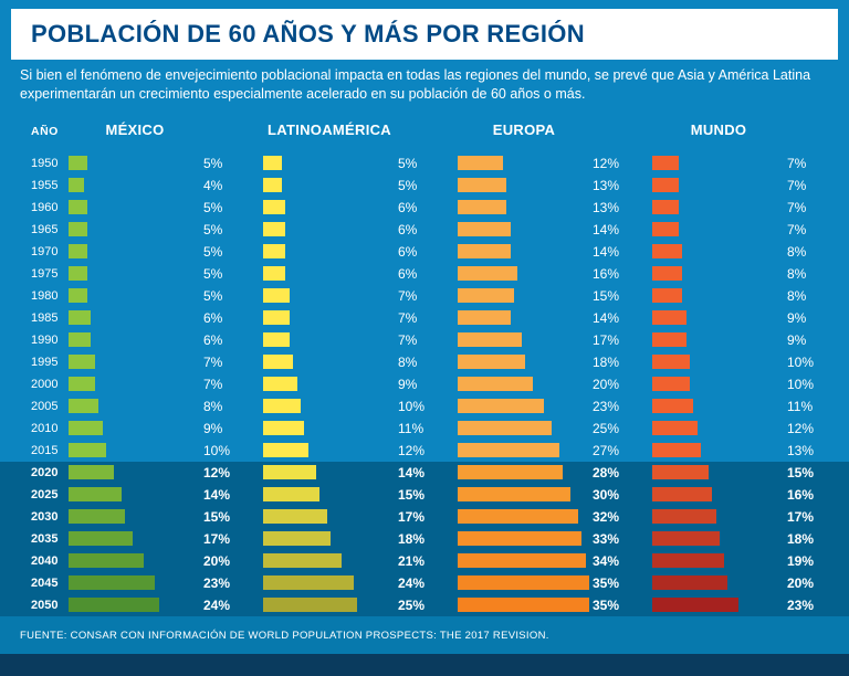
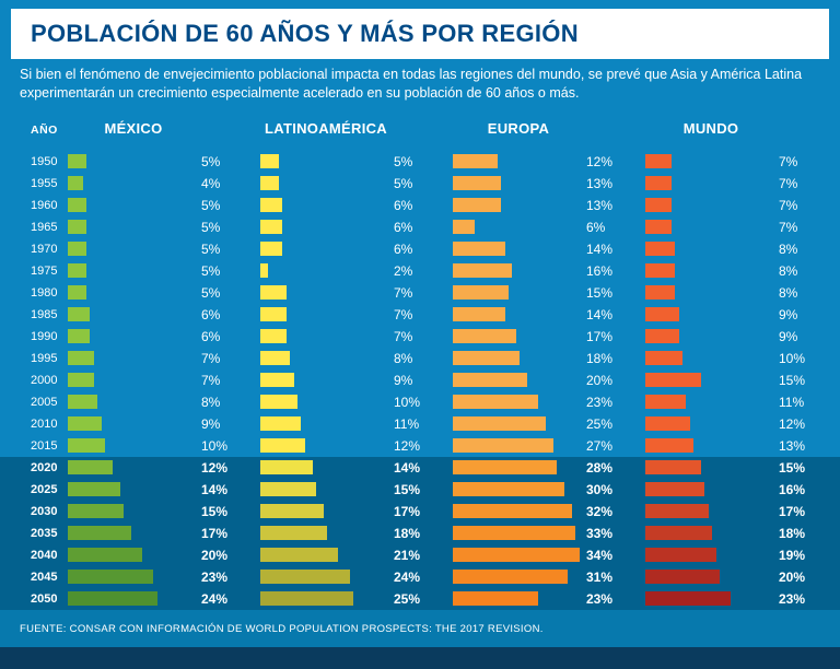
EUROPA/1965: 14% -> 6%
LATINOAMÉRICA/1975: 6% -> 2%
MUNDO/2000: 10% -> 15%
EUROPA/2045: 35% -> 31%
EUROPA/2050: 35% -> 23%
